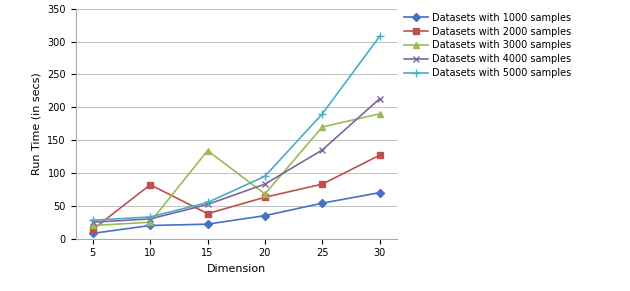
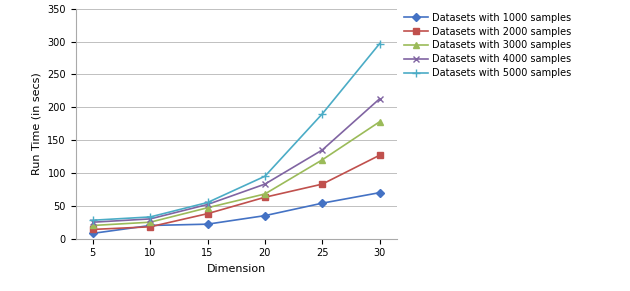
Datasets with 2000 samples/10: 82 -> 18
Datasets with 3000 samples/15: 134 -> 47
Datasets with 3000 samples/25: 170 -> 120
Datasets with 3000 samples/30: 190 -> 178
Datasets with 5000 samples/30: 308 -> 297
